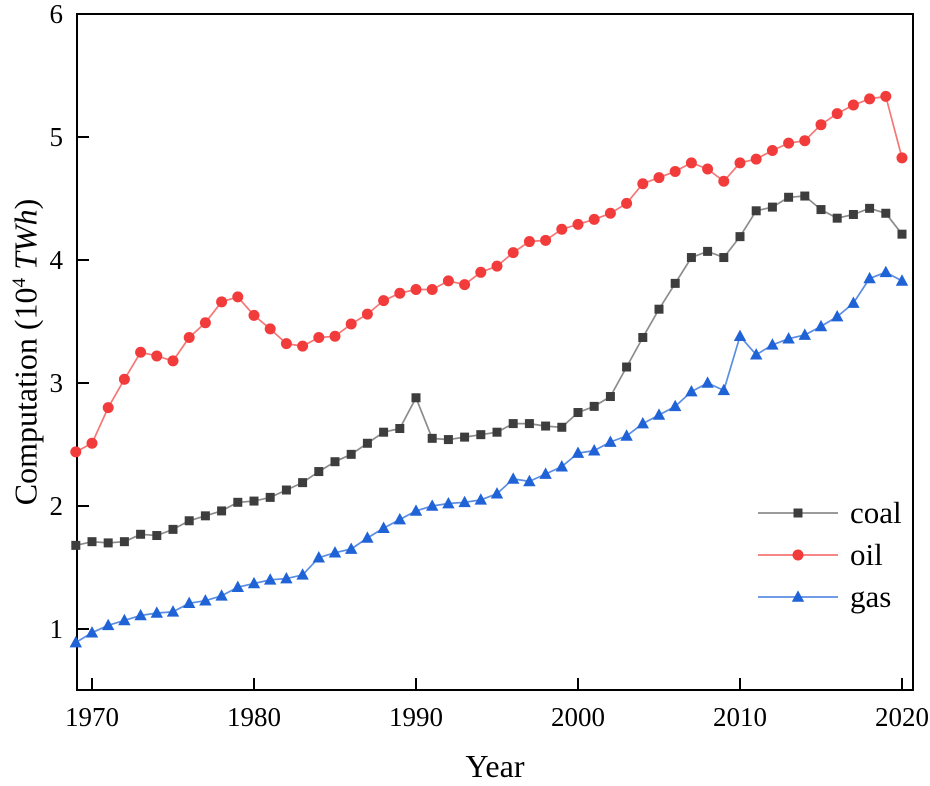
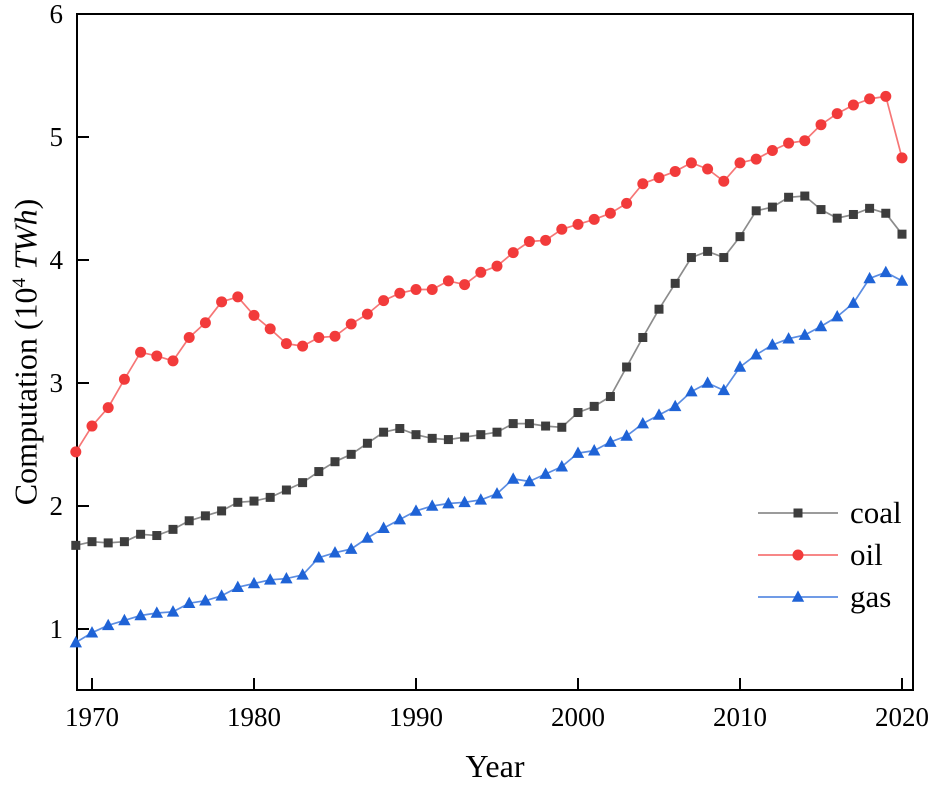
oil/1970: 2.51 -> 2.65
coal/1990: 2.88 -> 2.58
gas/2010: 3.38 -> 3.13
